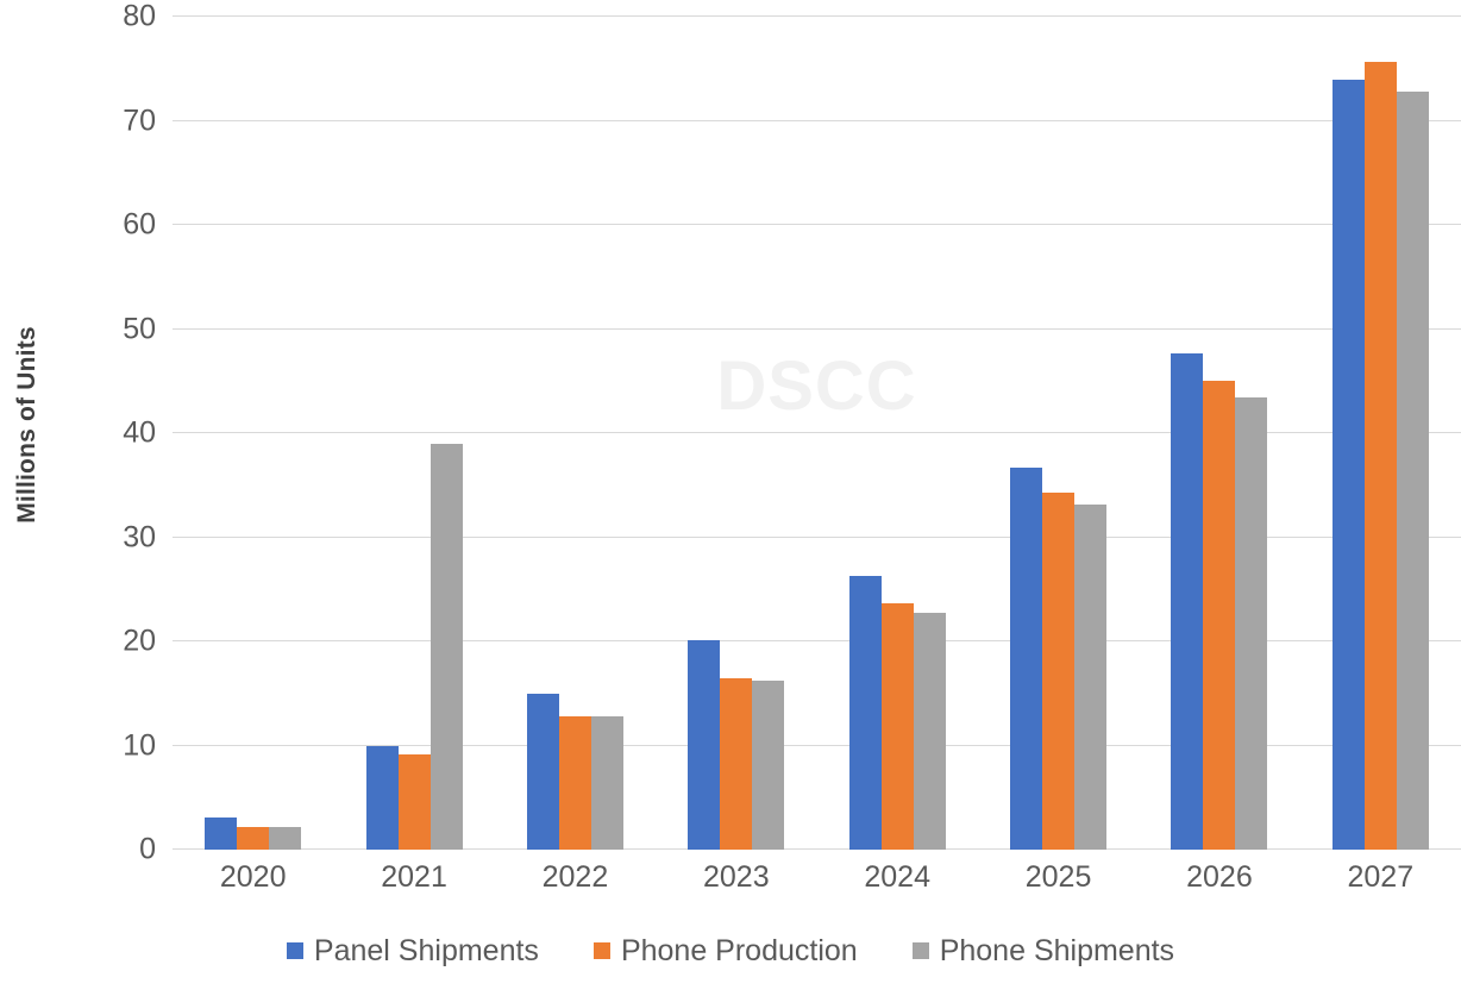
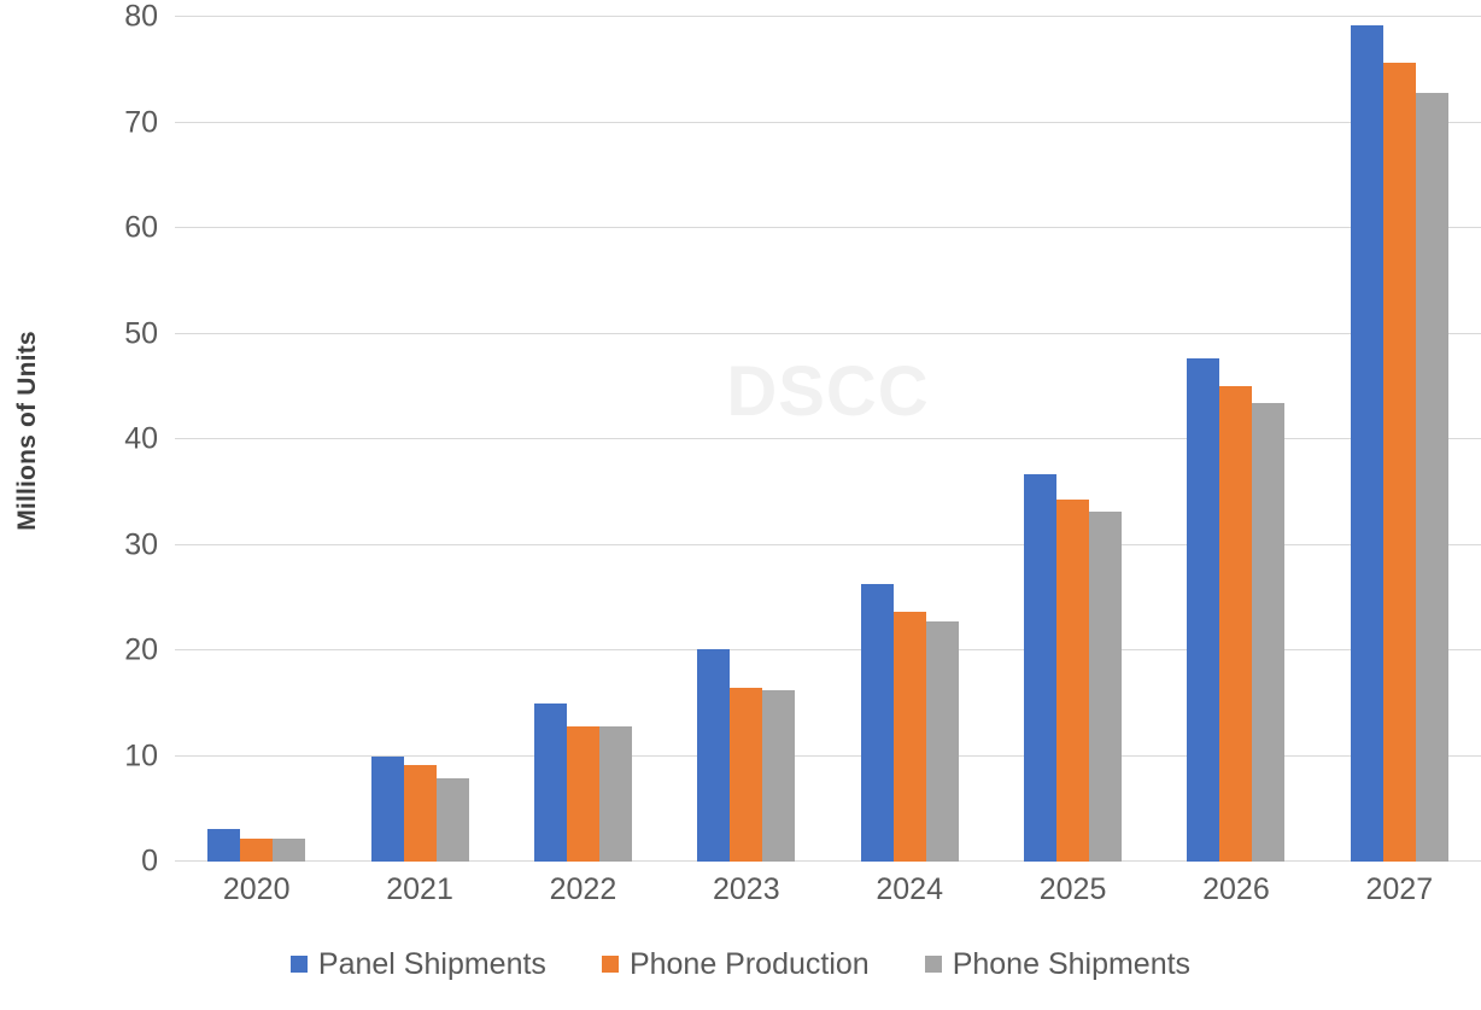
Phone Shipments/2021: 39 -> 8
Panel Shipments/2027: 74 -> 79
